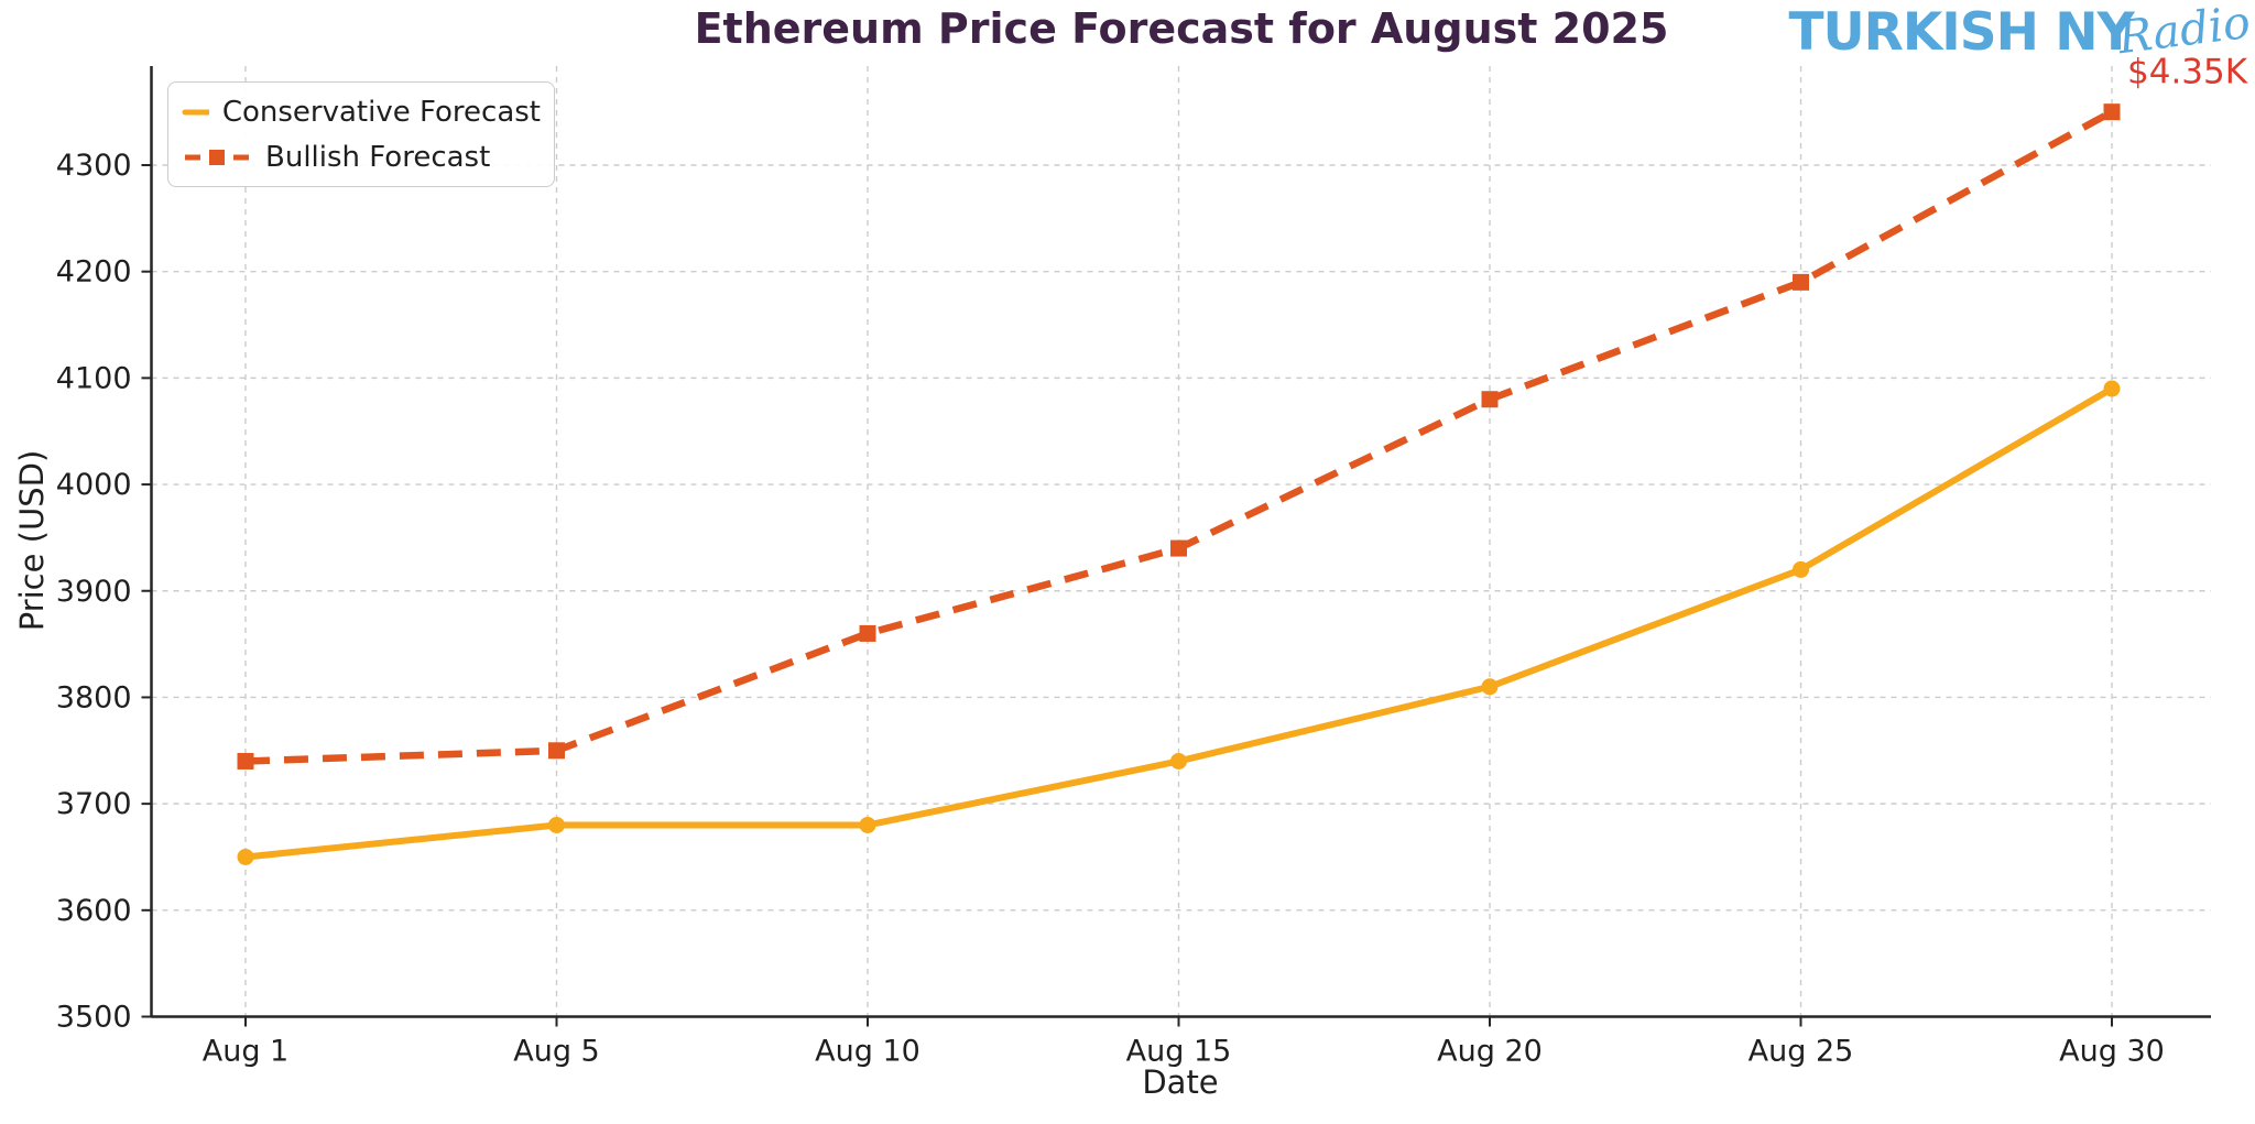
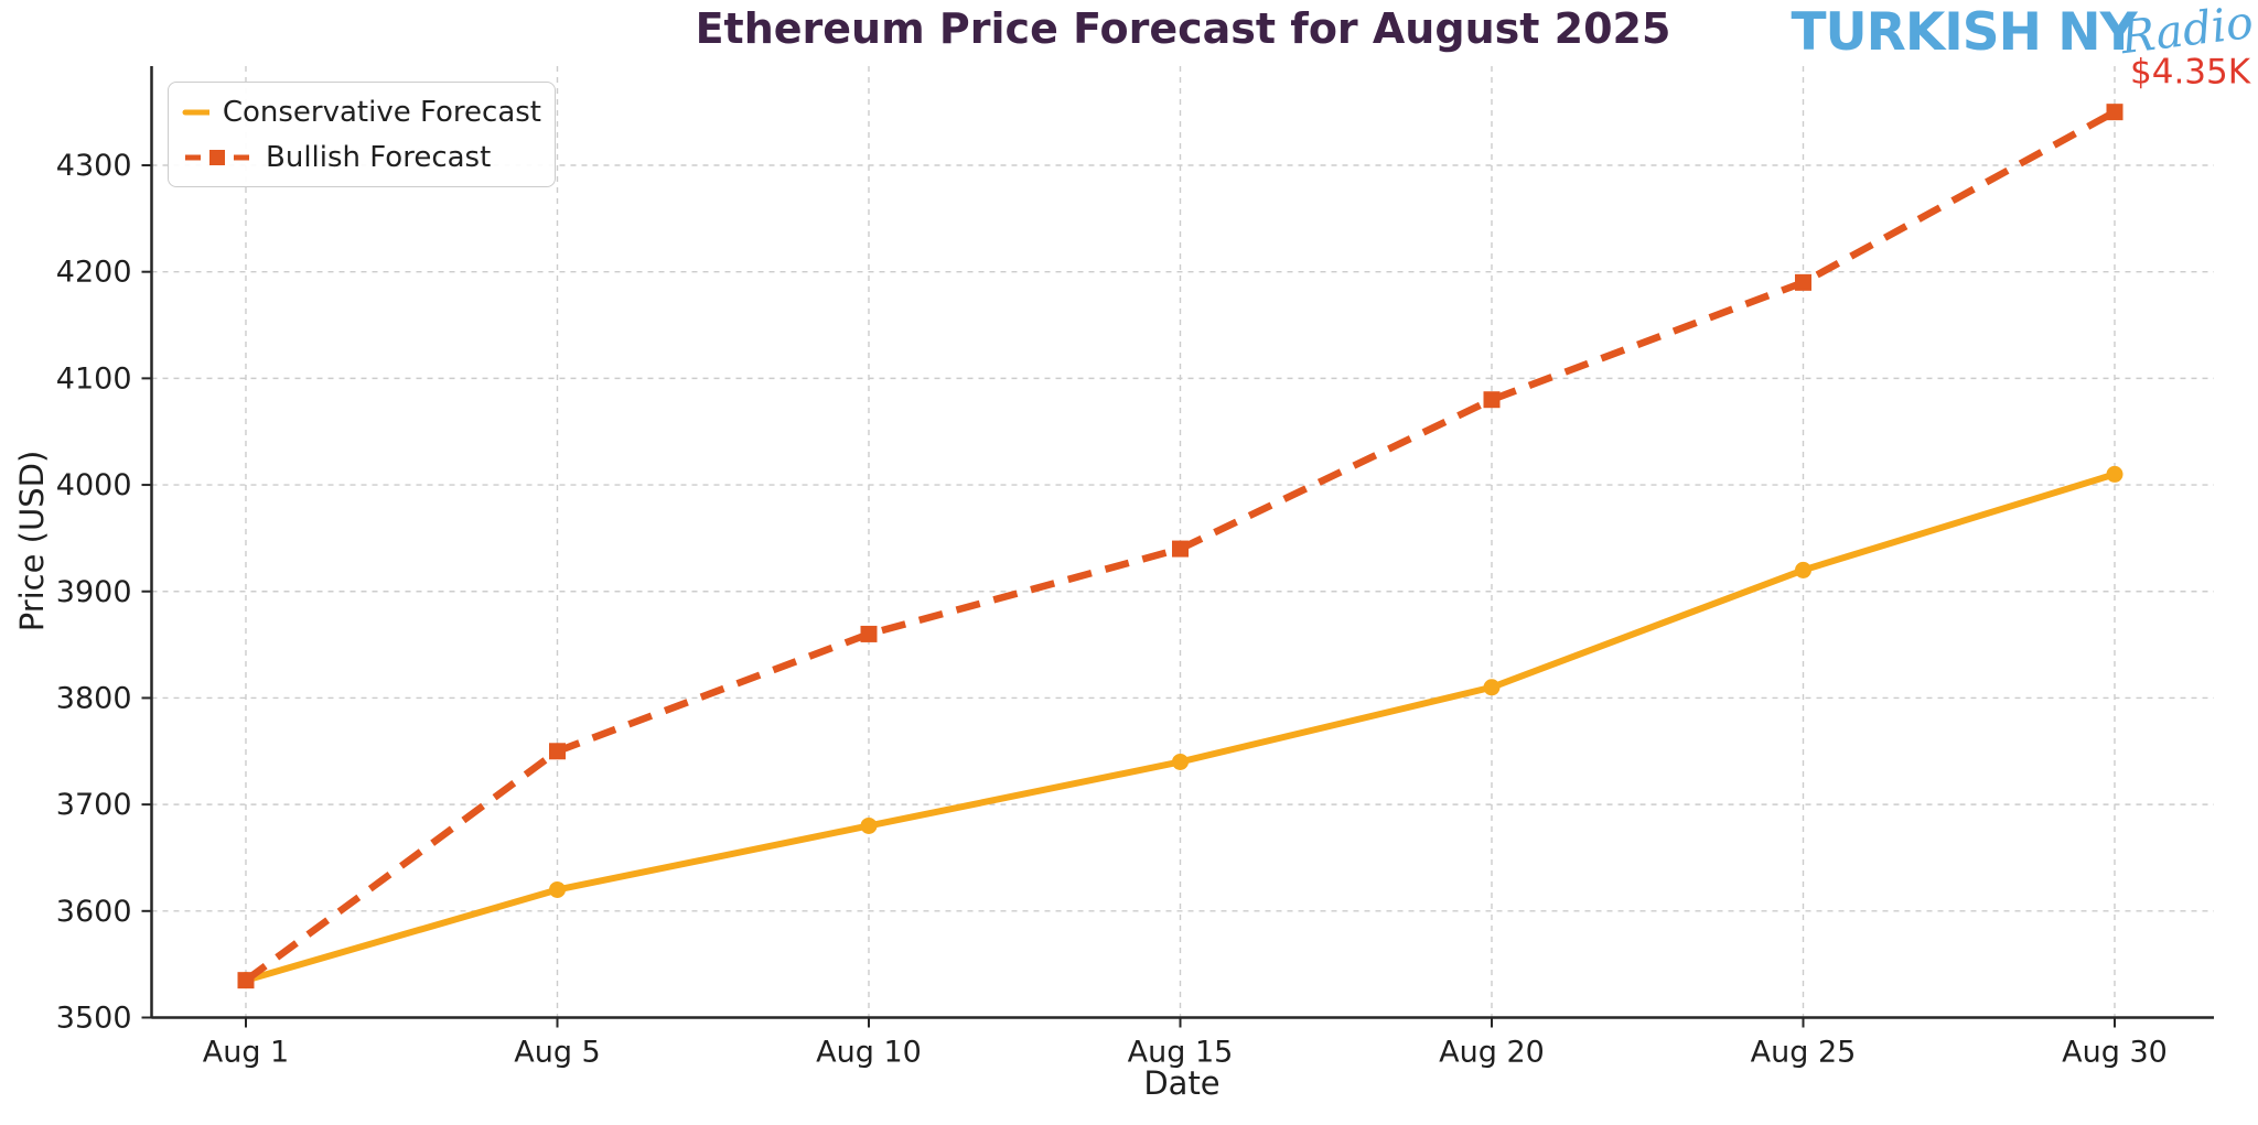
Conservative Forecast/Aug 1: 3650 -> 3540
Bullish Forecast/Aug 1: 3740 -> 3540
Conservative Forecast/Aug 5: 3680 -> 3620
Conservative Forecast/Aug 30: 4090 -> 4010
